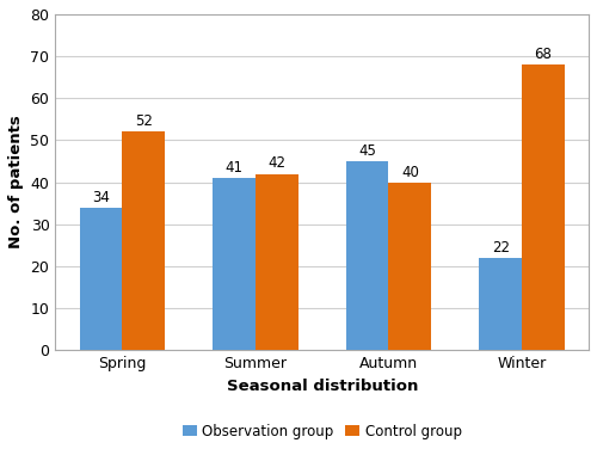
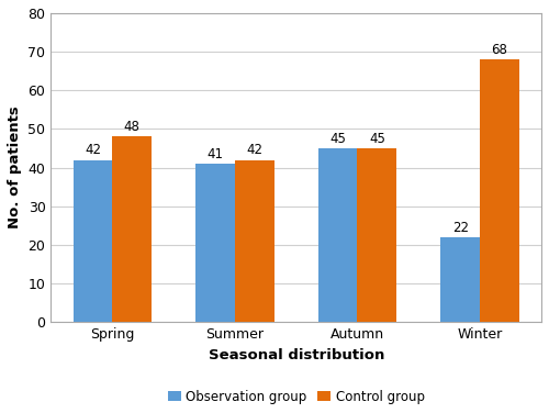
Observation group/Spring: 34 -> 42
Control group/Spring: 52 -> 48
Control group/Autumn: 40 -> 45
